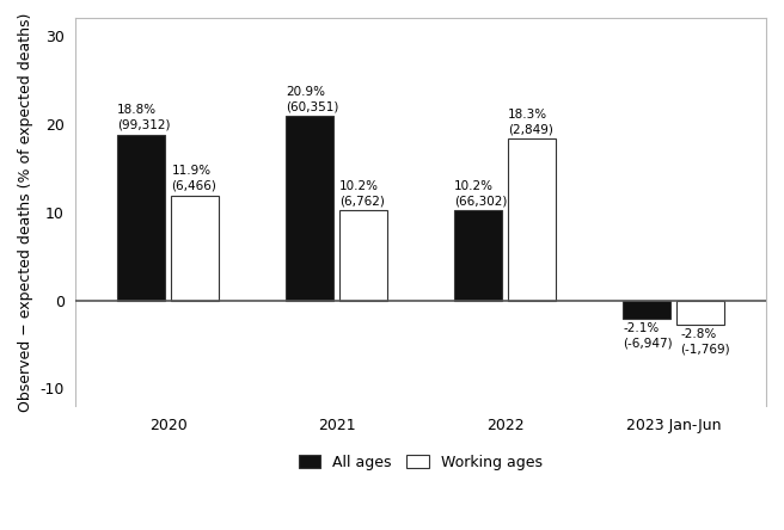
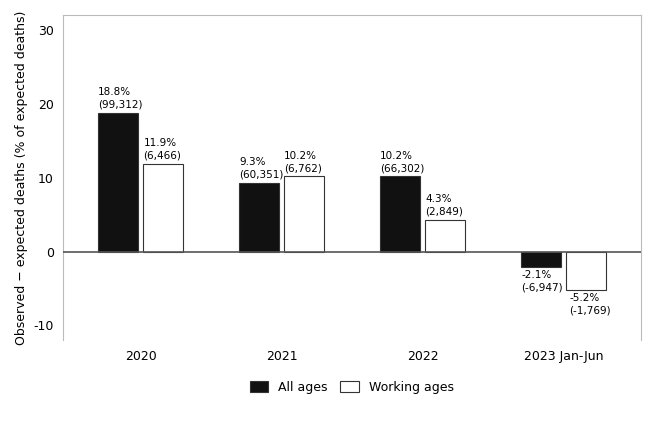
All ages/2021: 20.9% -> 9.3%
Working ages/2022: 18.3% -> 4.3%
Working ages/2023 Jan-Jun: -2.8% -> -5.2%
